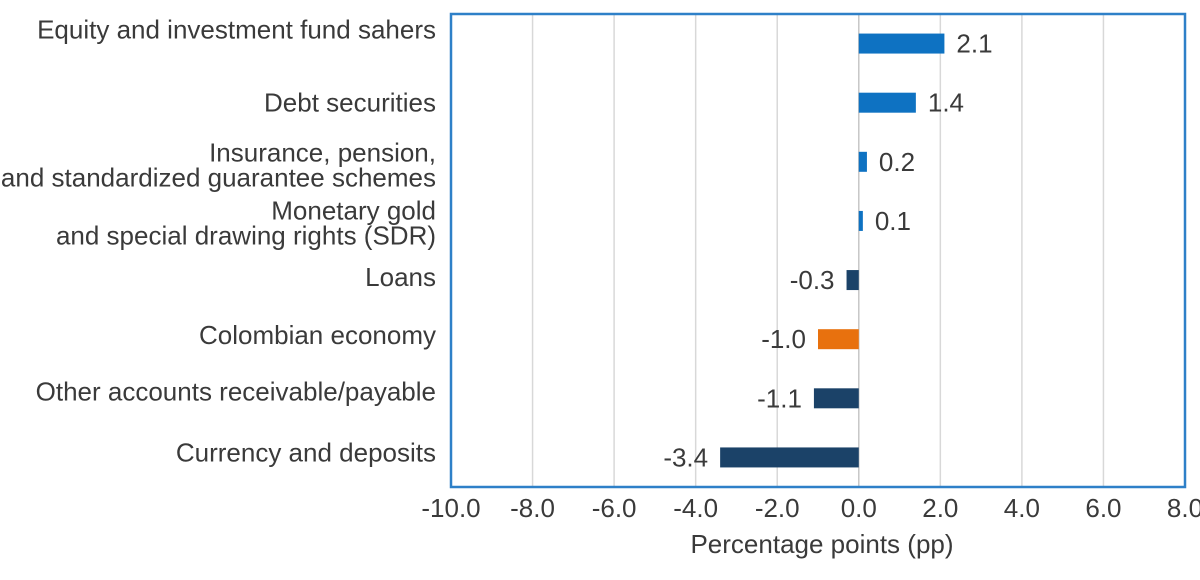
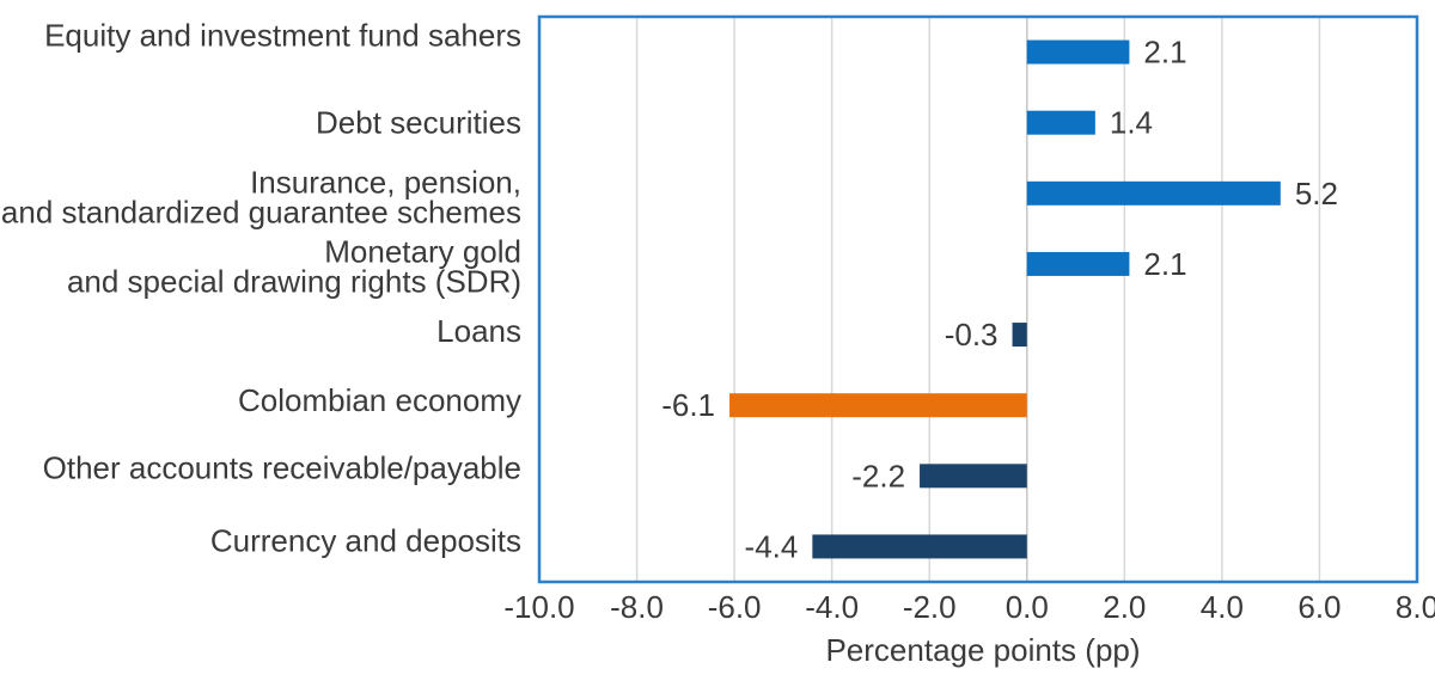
Insurance, pension, and standardized guarantee schemes: 0.2 -> 5.2
Monetary gold and special drawing rights (SDR): 0.1 -> 2.1
Colombian economy: -1.0 -> -6.1
Other accounts receivable/payable: -1.1 -> -2.2
Currency and deposits: -3.4 -> -4.4
